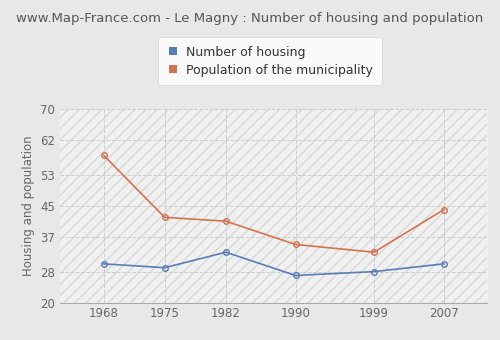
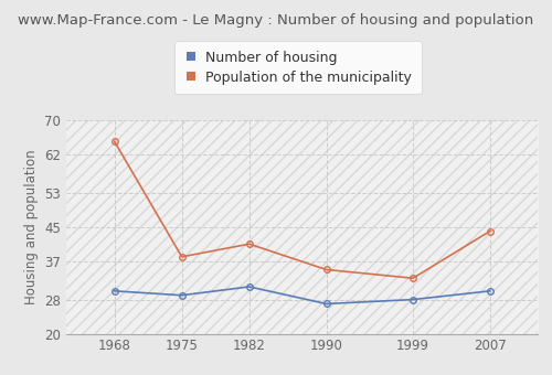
Population of the municipality/1968: 58 -> 65
Population of the municipality/1975: 42 -> 38
Number of housing/1982: 33 -> 31
